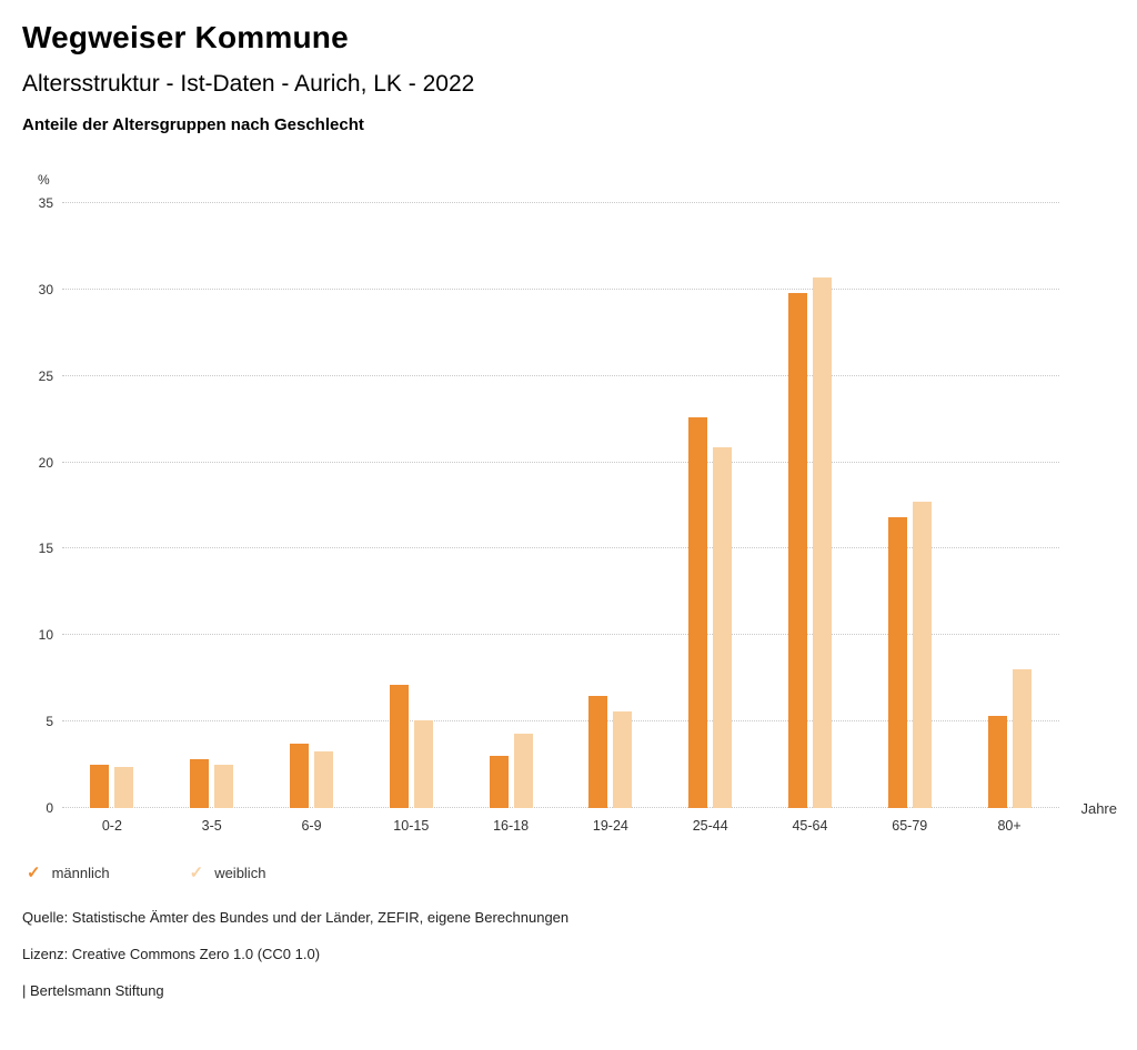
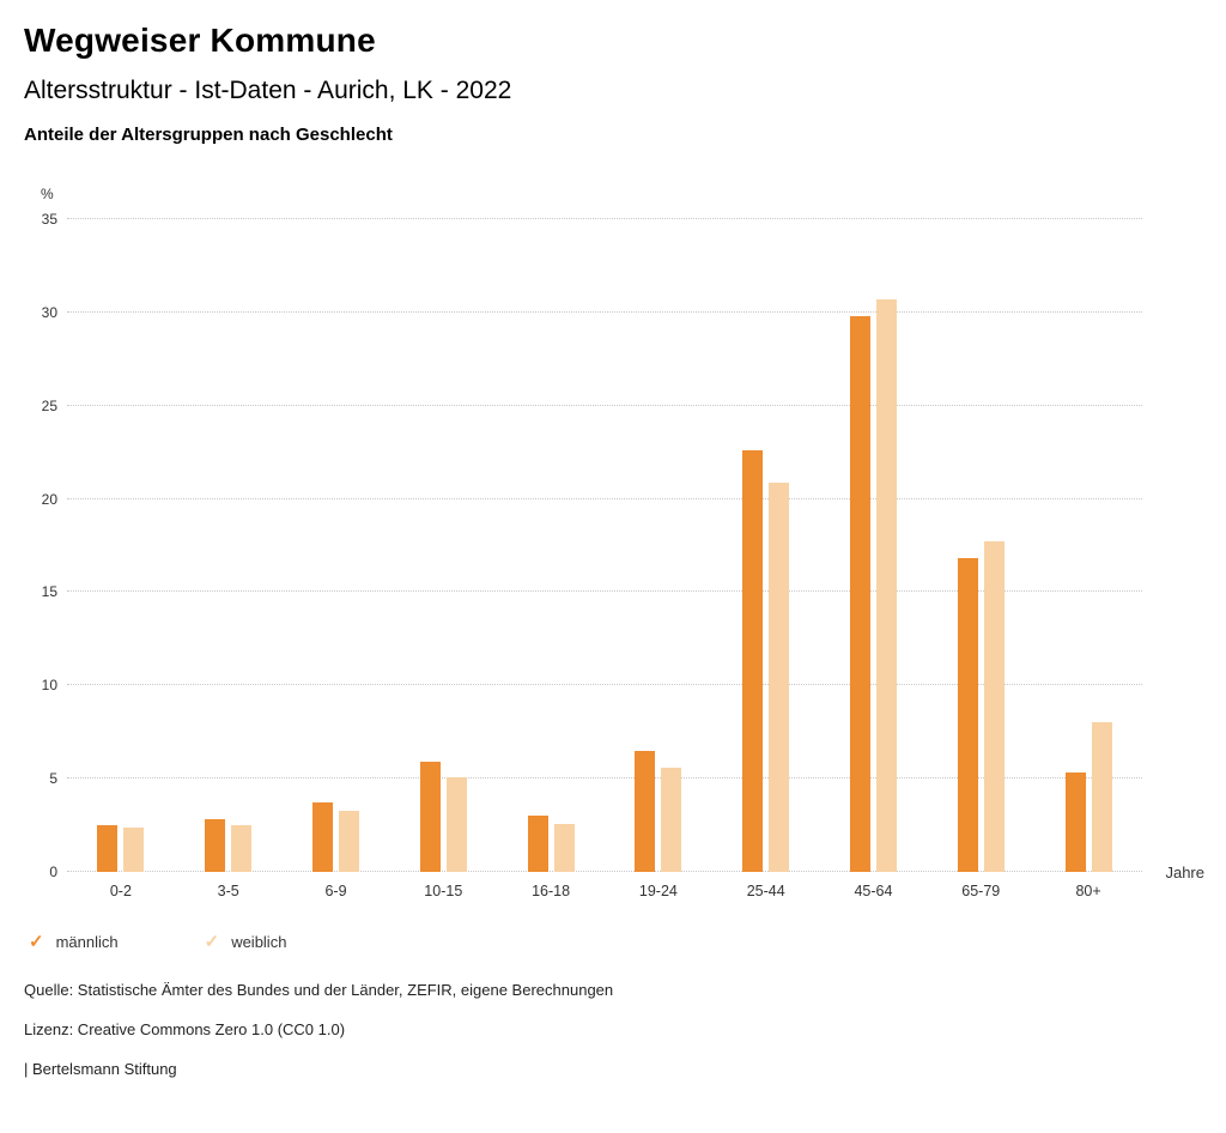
männlich/10-15: 7.1 -> 5.9
weiblich/16-18: 4.3 -> 2.6
